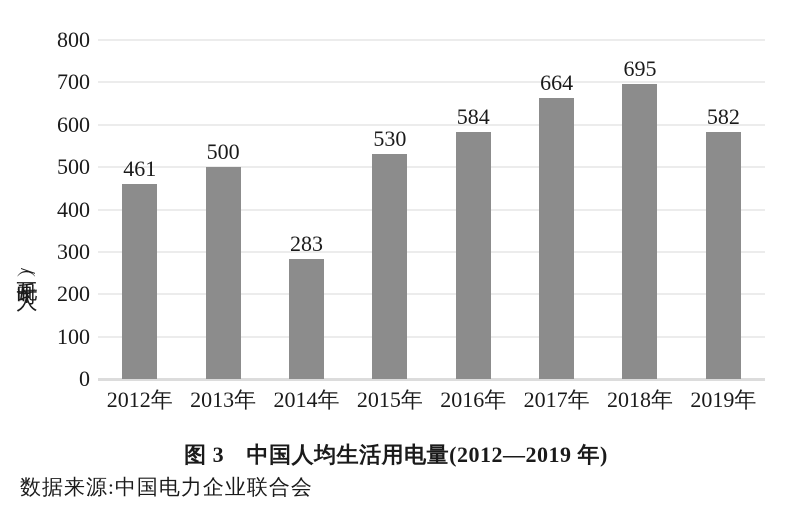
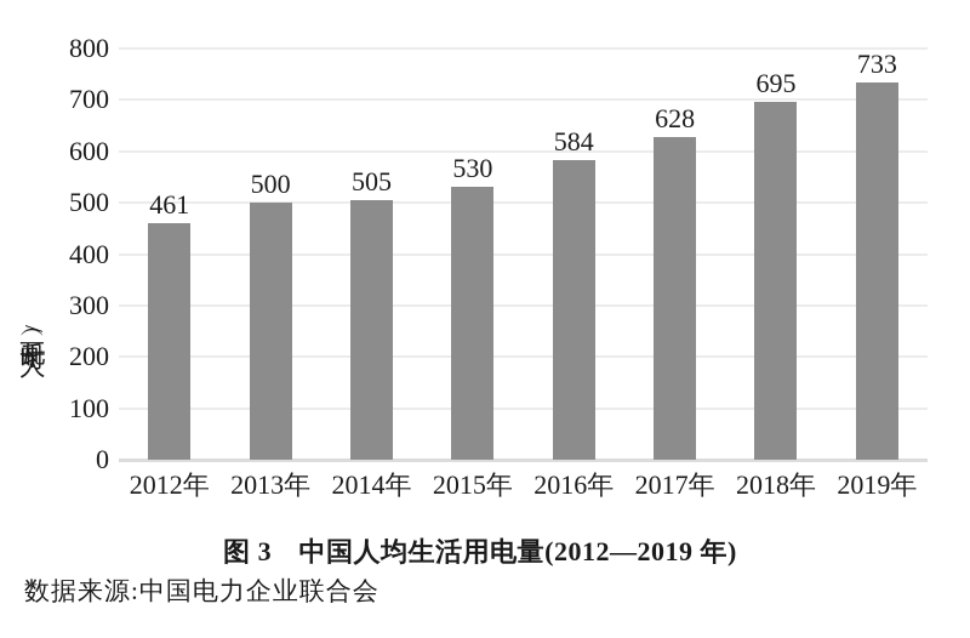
2014年: 283 -> 505
2017年: 664 -> 628
2019年: 582 -> 733
